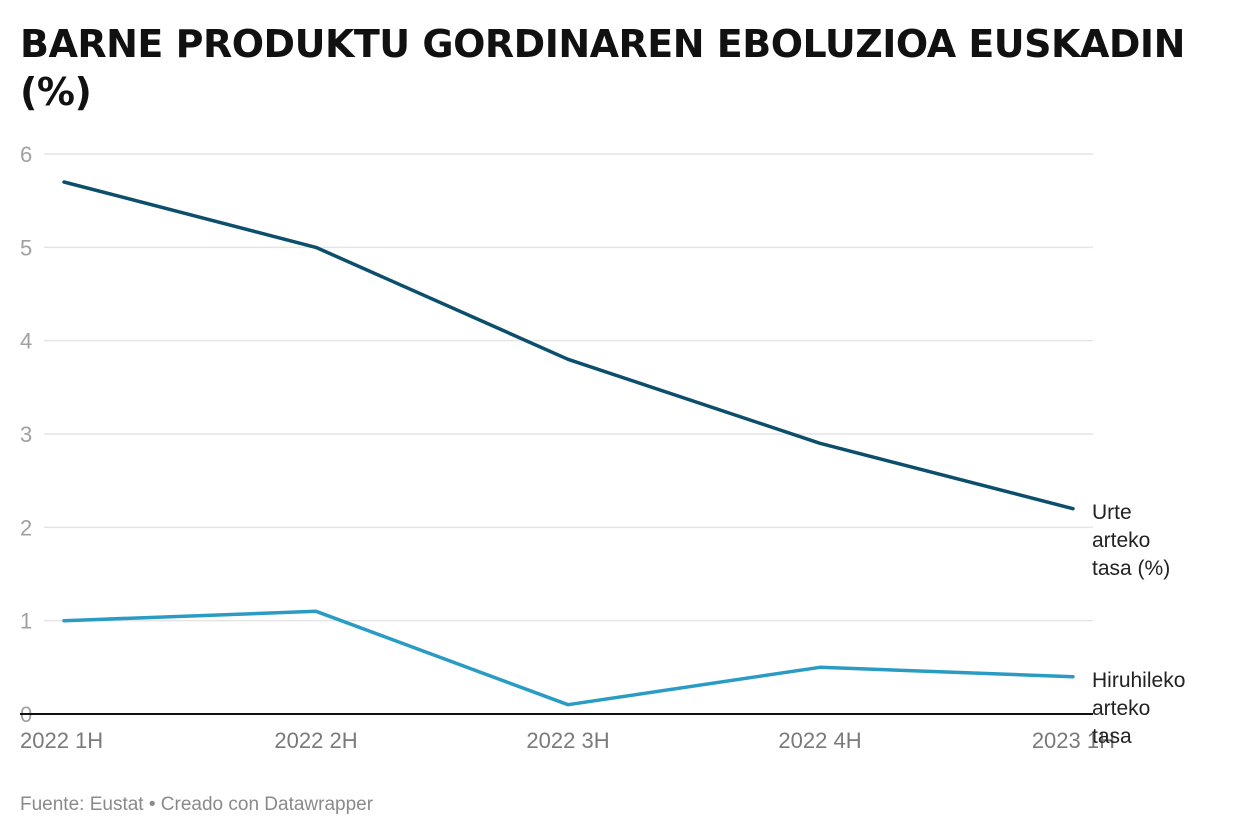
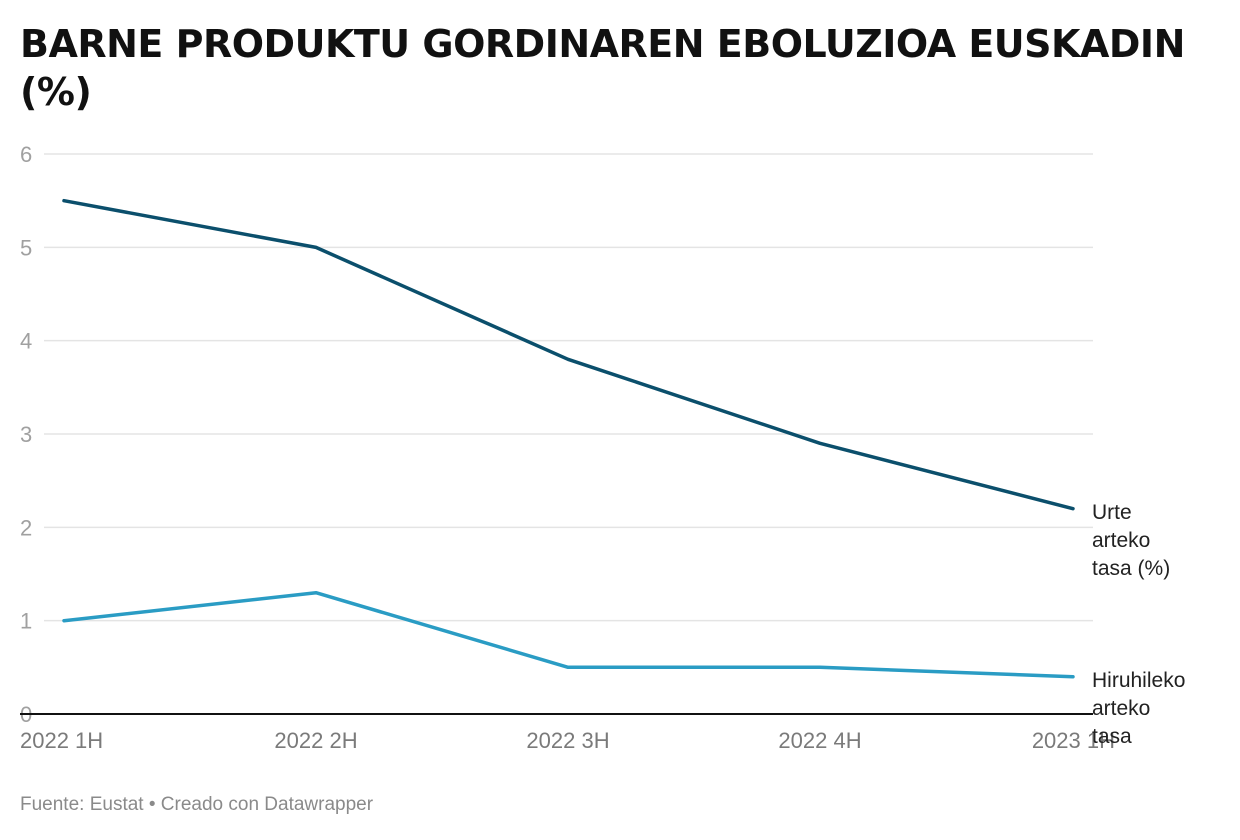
Urte arteko tasa (%)/2022 1H: 5.7 -> 5.5
Hiruhileko arteko tasa/2022 2H: 1.1 -> 1.3
Hiruhileko arteko tasa/2022 3H: 0.1 -> 0.5
